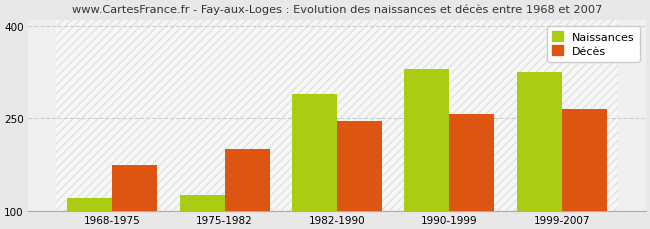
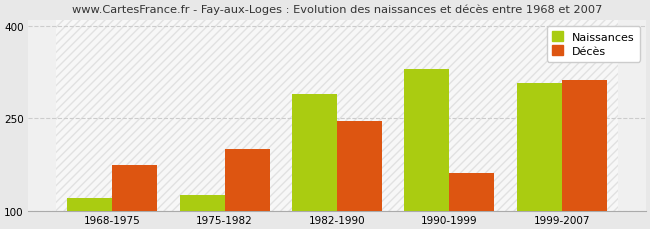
Décès/1990-1999: 257 -> 162
Naissances/1999-2007: 325 -> 308
Décès/1999-2007: 265 -> 312
